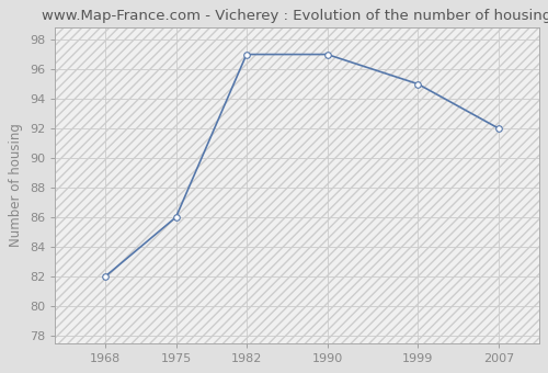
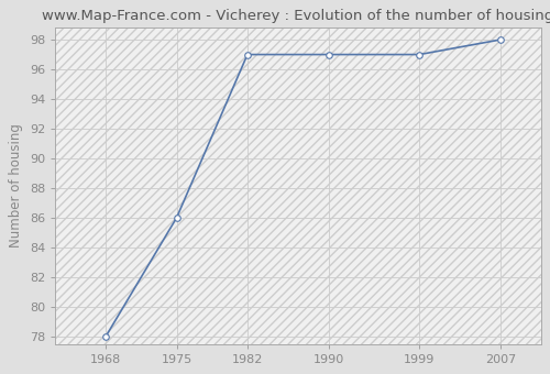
1968: 82 -> 78
1999: 95 -> 97
2007: 92 -> 98
